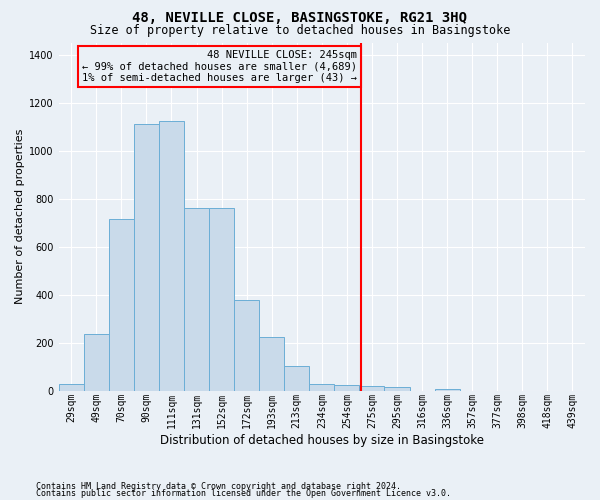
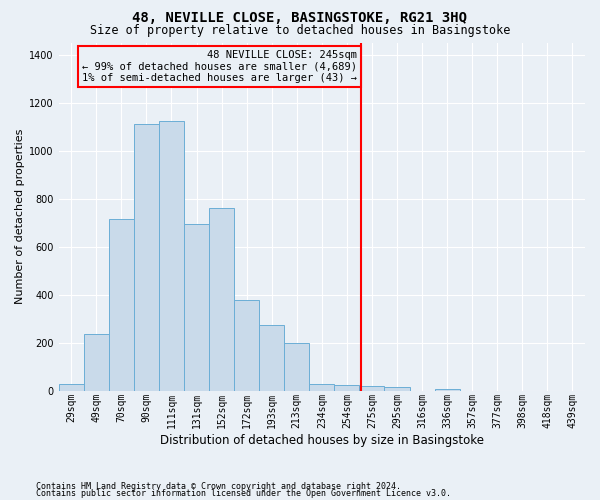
131sqm: 760 -> 695
193sqm: 225 -> 275
213sqm: 105 -> 200
